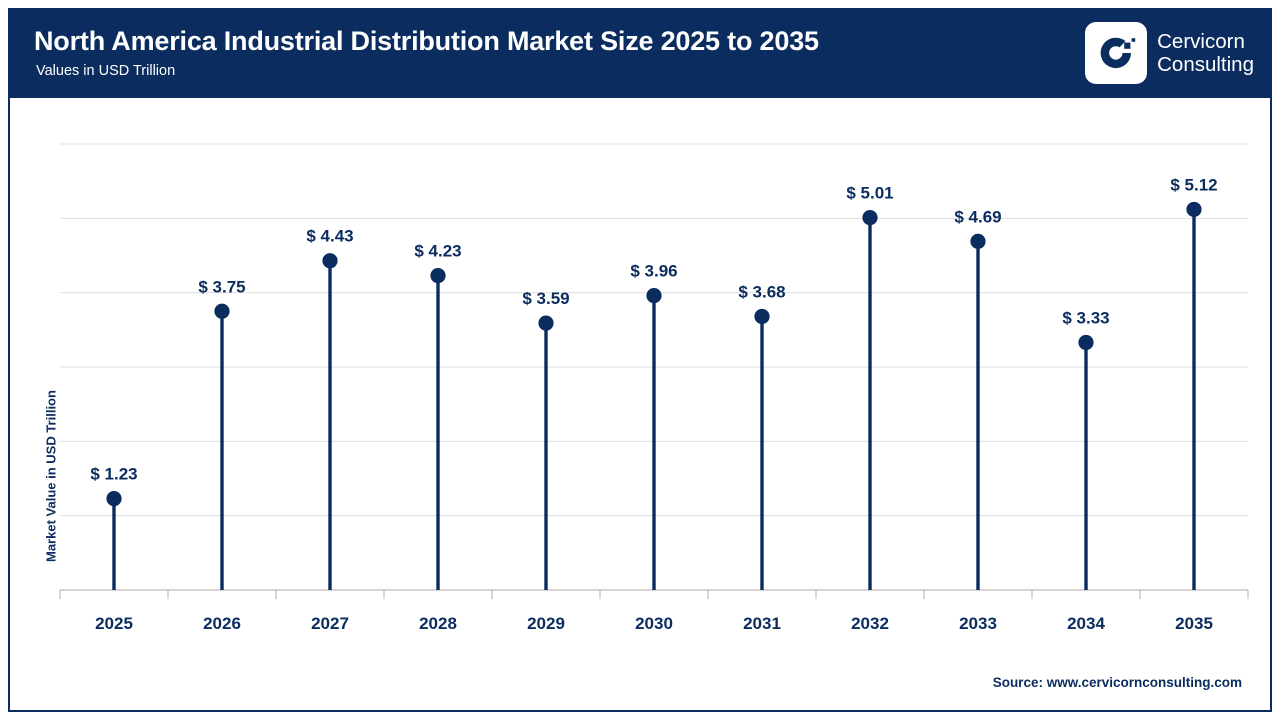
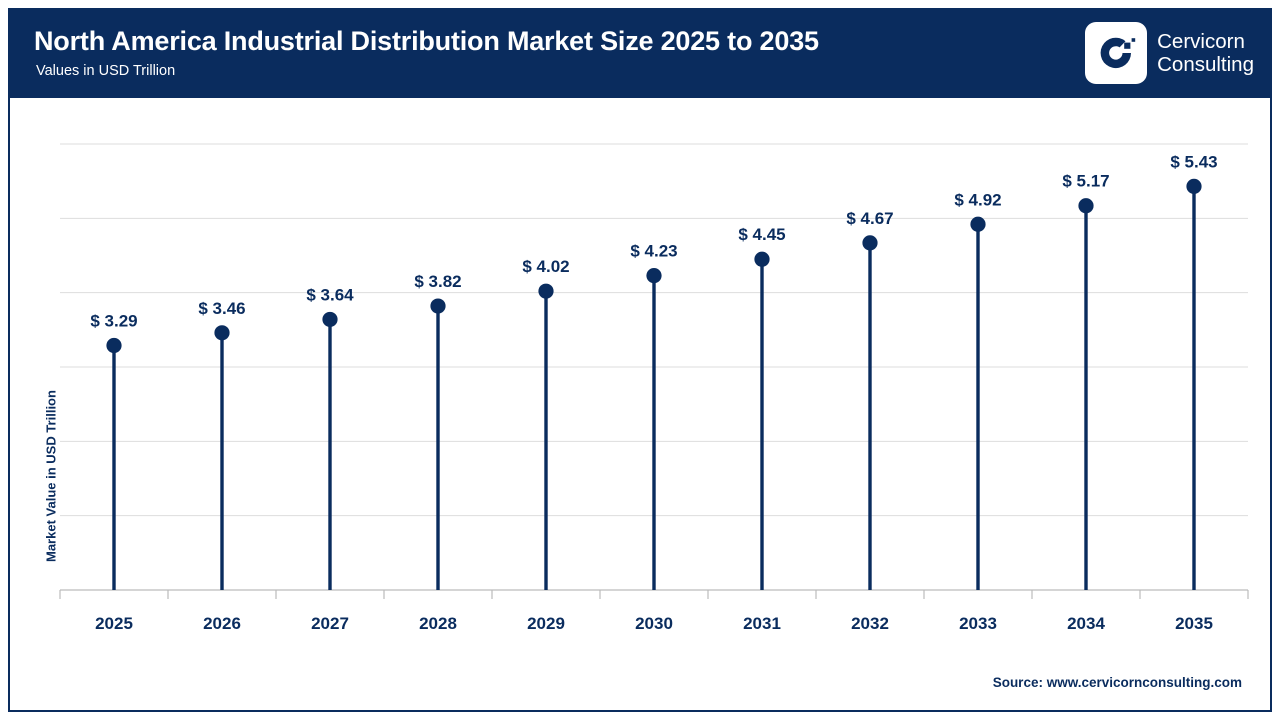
2025: 1.23 -> 3.29
2026: 3.75 -> 3.46
2027: 4.43 -> 3.64
2028: 4.23 -> 3.82
2029: 3.59 -> 4.02
2030: 3.96 -> 4.23
2031: 3.68 -> 4.45
2032: 5.01 -> 4.67
2033: 4.69 -> 4.92
2034: 3.33 -> 5.17
2035: 5.12 -> 5.43
